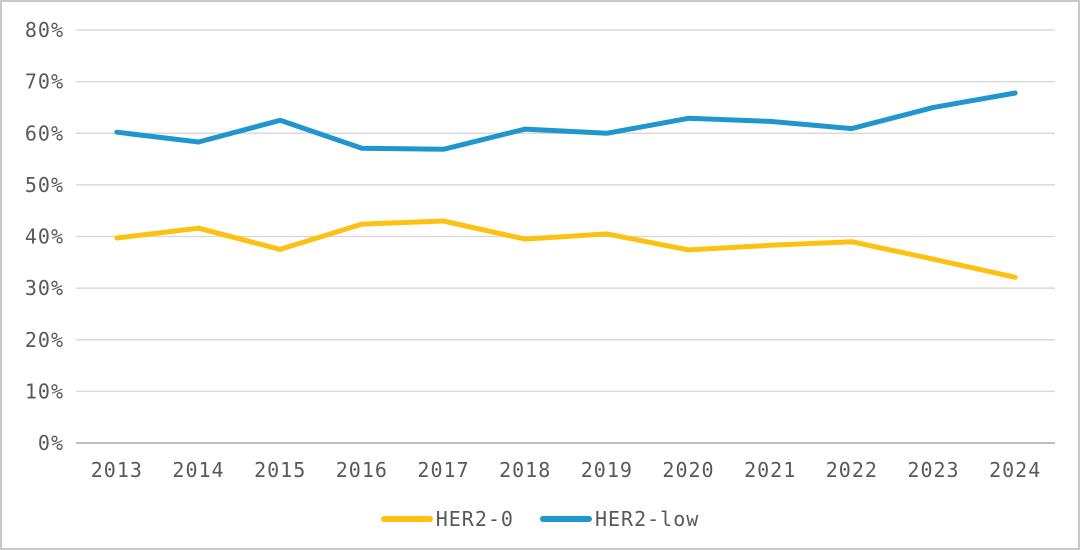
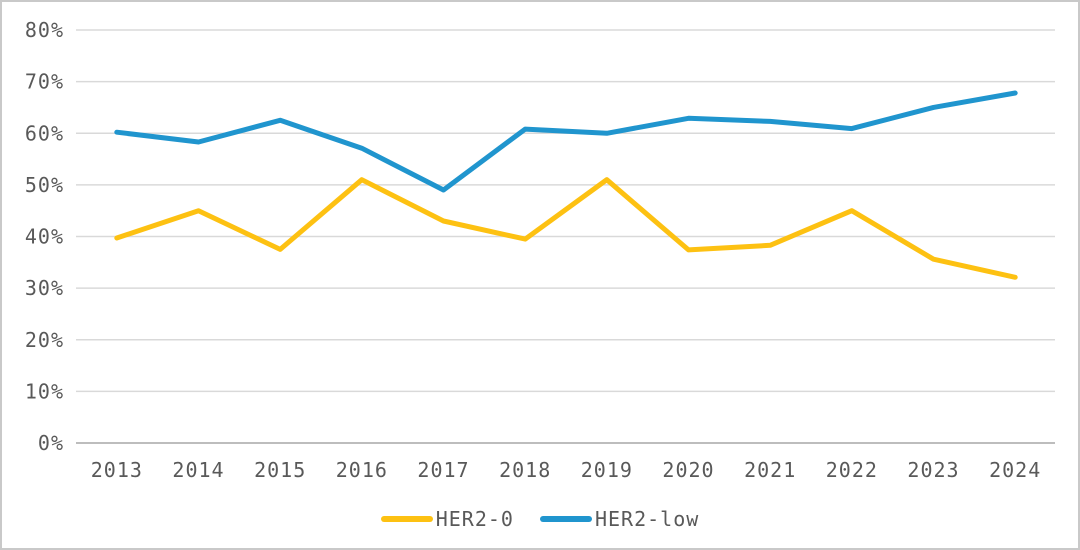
HER2-0/2014: 42% -> 45%
HER2-0/2016: 42% -> 51%
HER2-low/2017: 57% -> 49%
HER2-0/2019: 40% -> 51%
HER2-0/2022: 39% -> 45%
